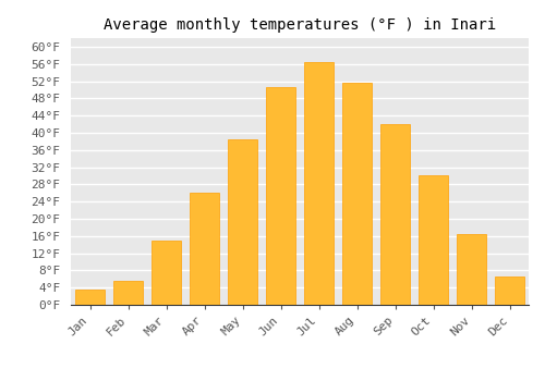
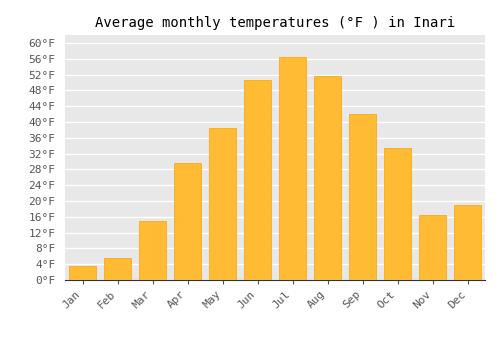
Apr: 26.0°F -> 29.5°F
Oct: 30.0°F -> 33.5°F
Dec: 6.5°F -> 19.0°F
